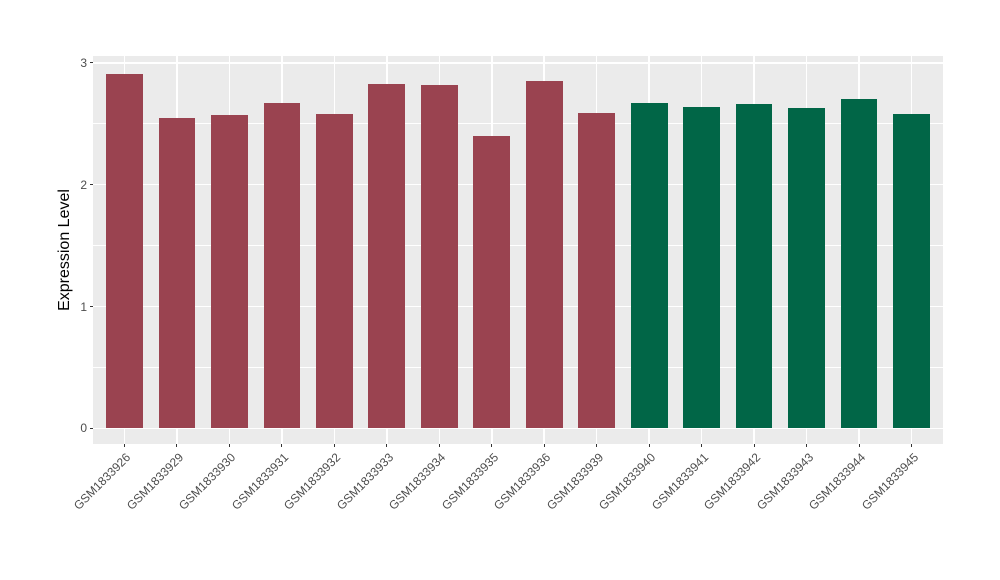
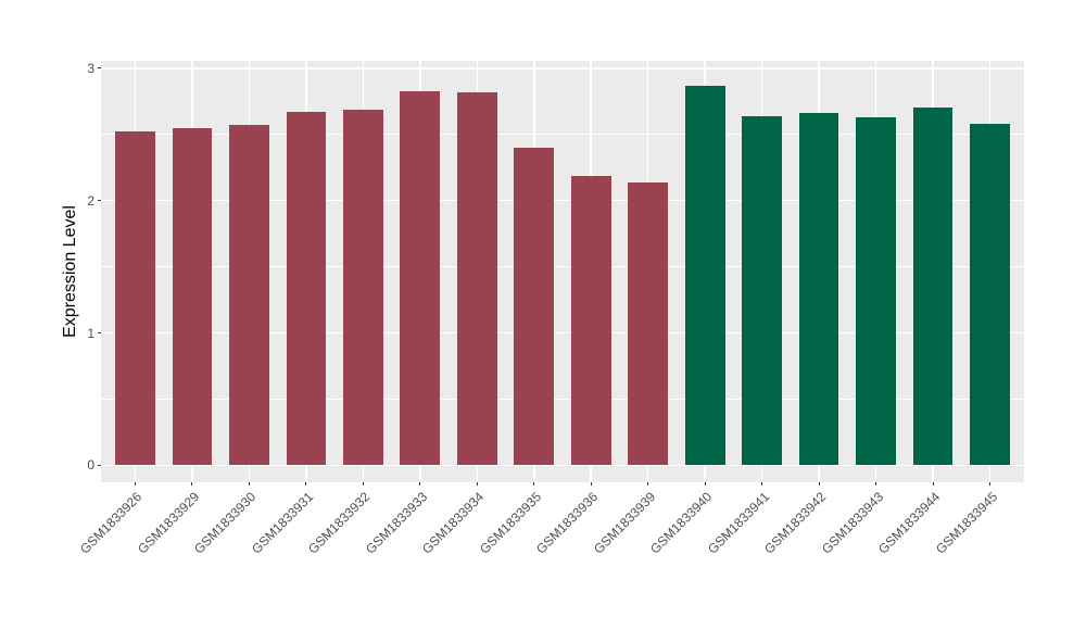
GSM1833926: 2.91 -> 2.52
GSM1833932: 2.58 -> 2.69
GSM1833936: 2.85 -> 2.19
GSM1833939: 2.59 -> 2.14
GSM1833940: 2.67 -> 2.87
